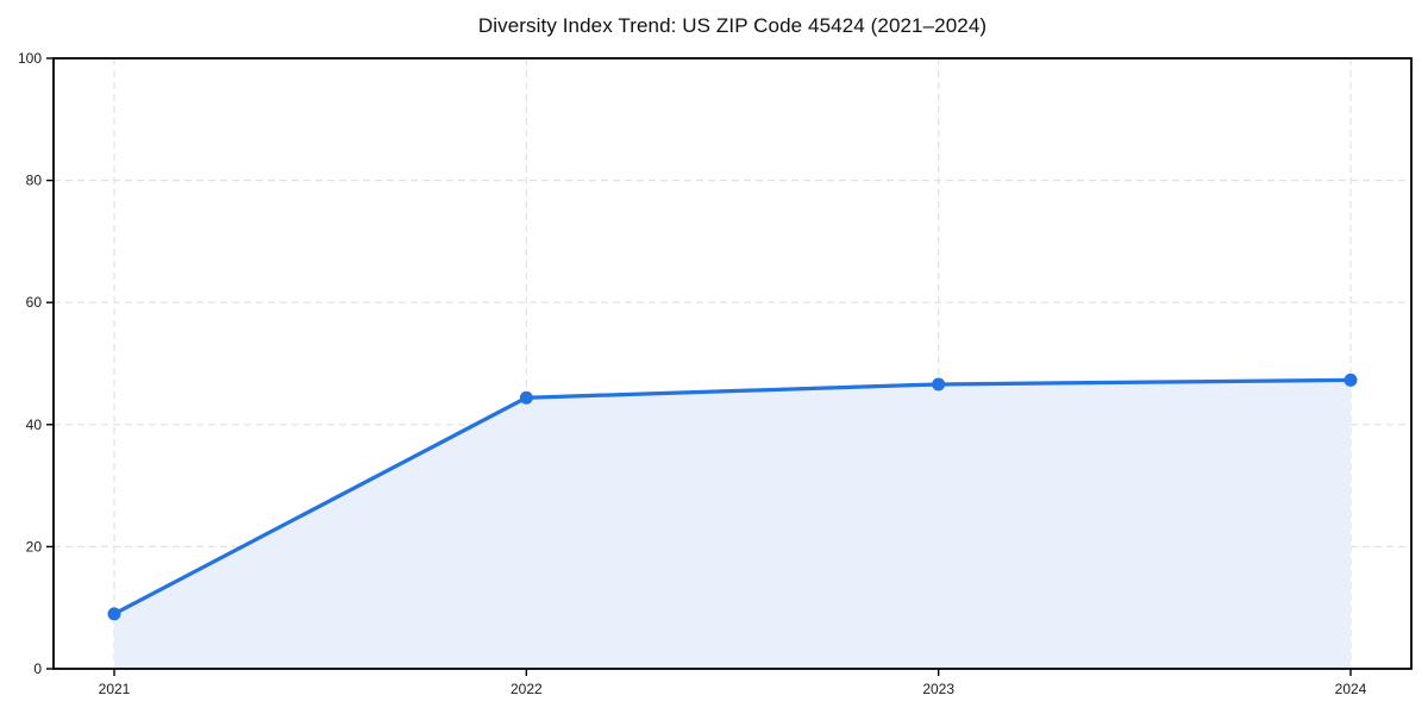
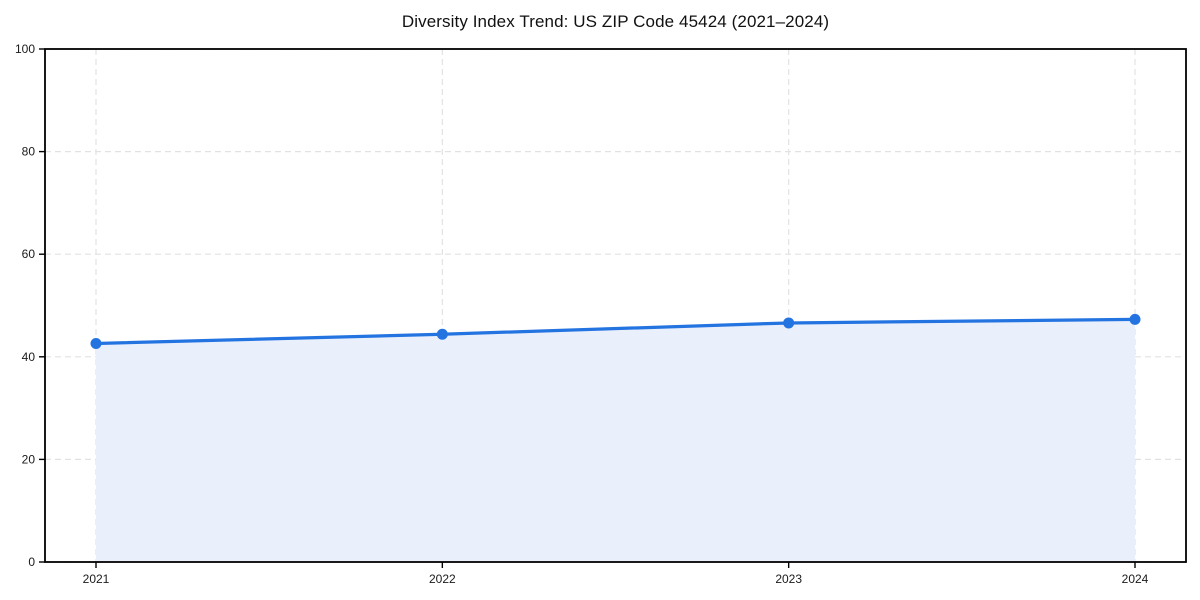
2021: 9 -> 43
